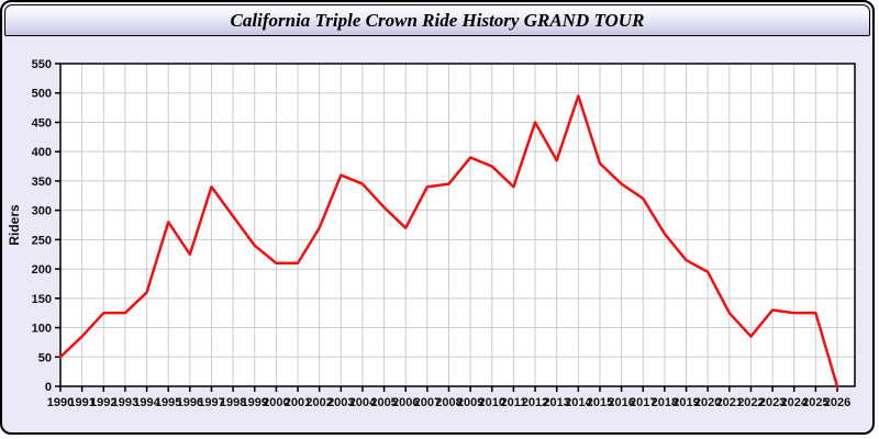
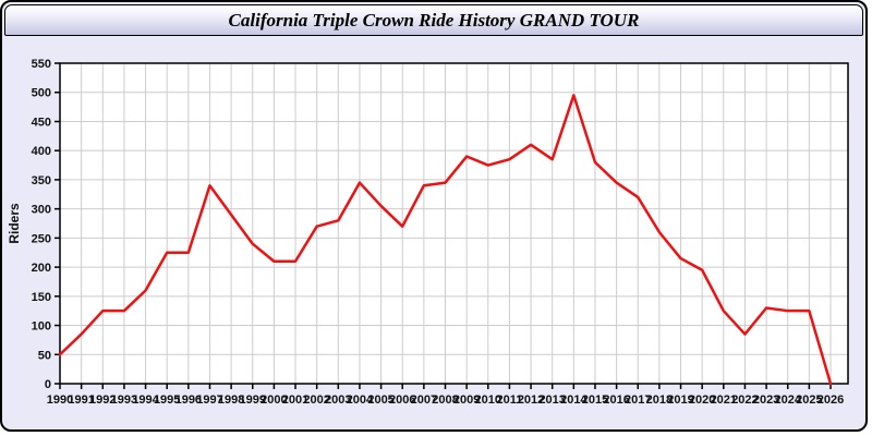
1995: 280 -> 220
2003: 360 -> 280
2011: 340 -> 380
2012: 450 -> 410
